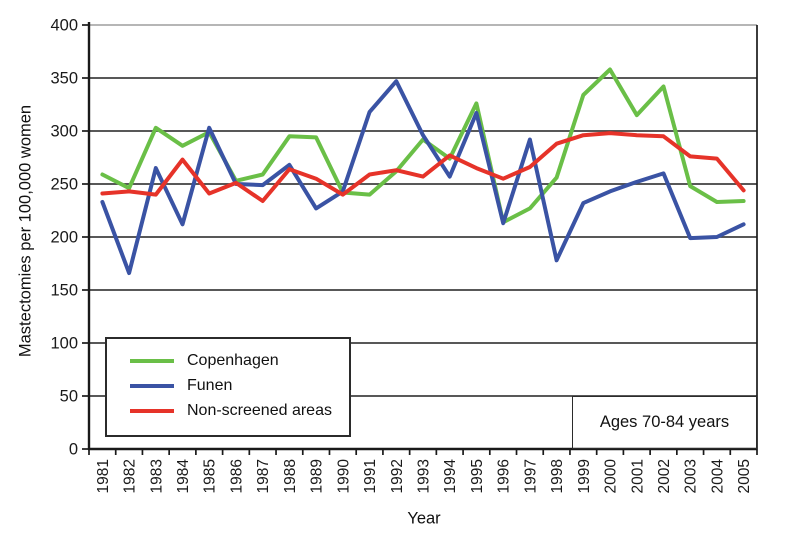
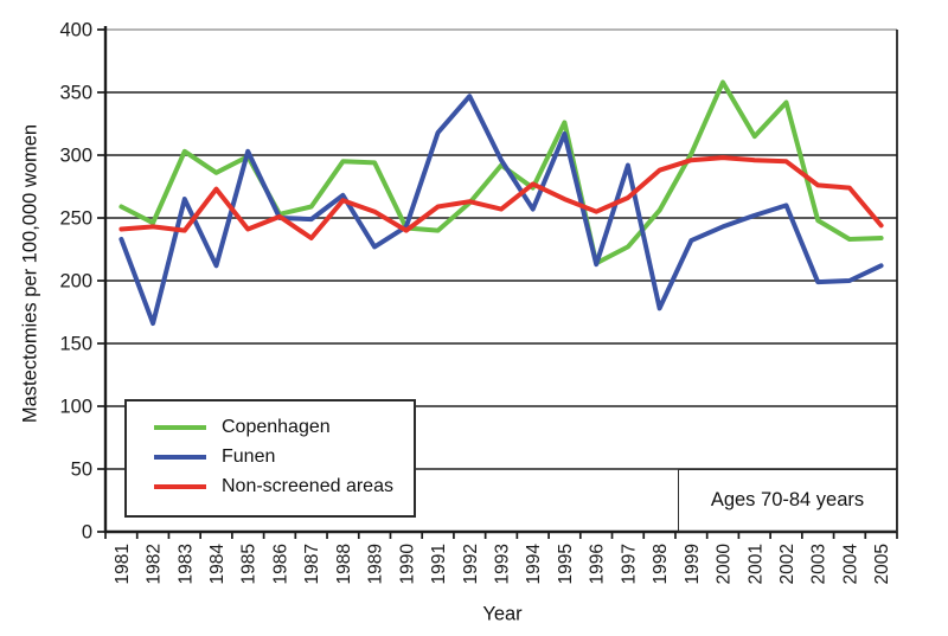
Copenhagen/1999: 334 -> 301
